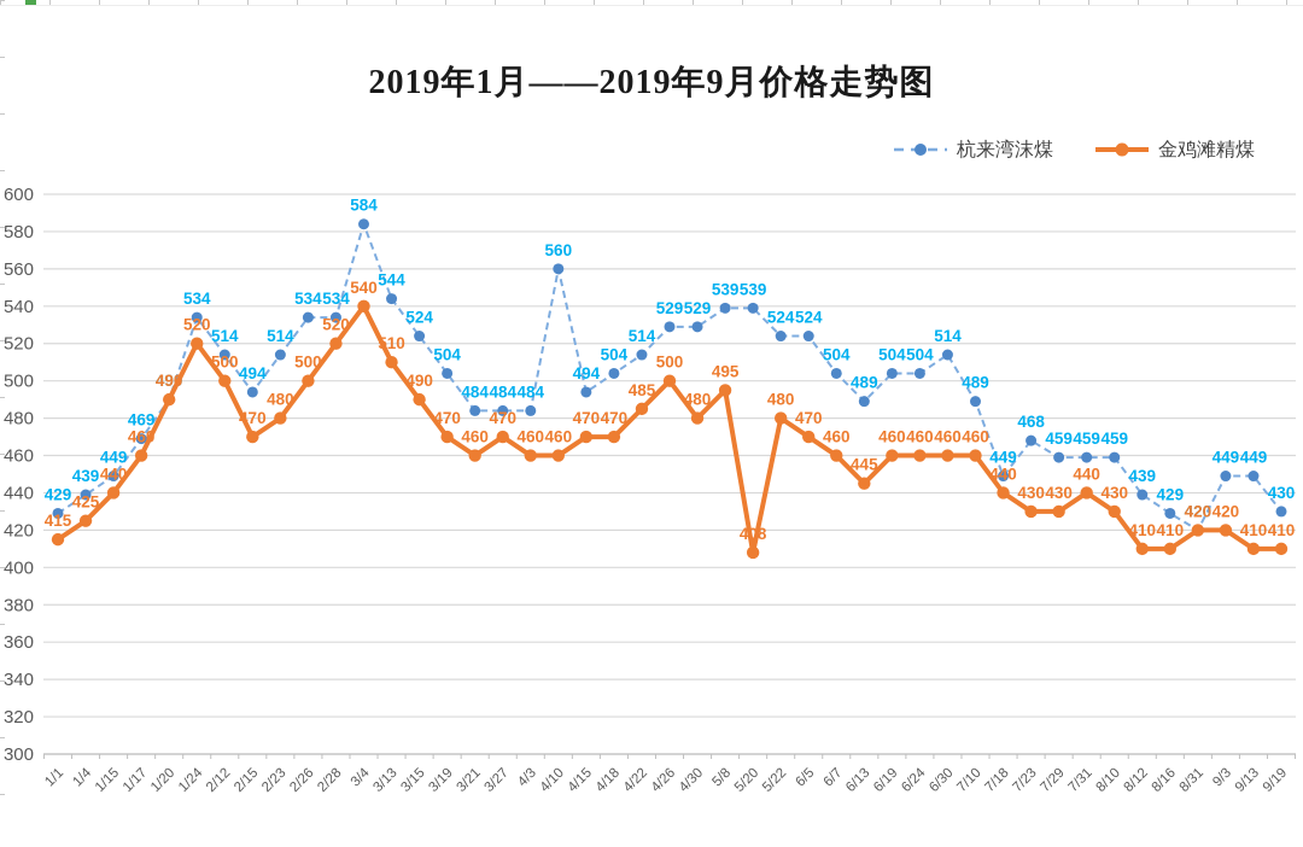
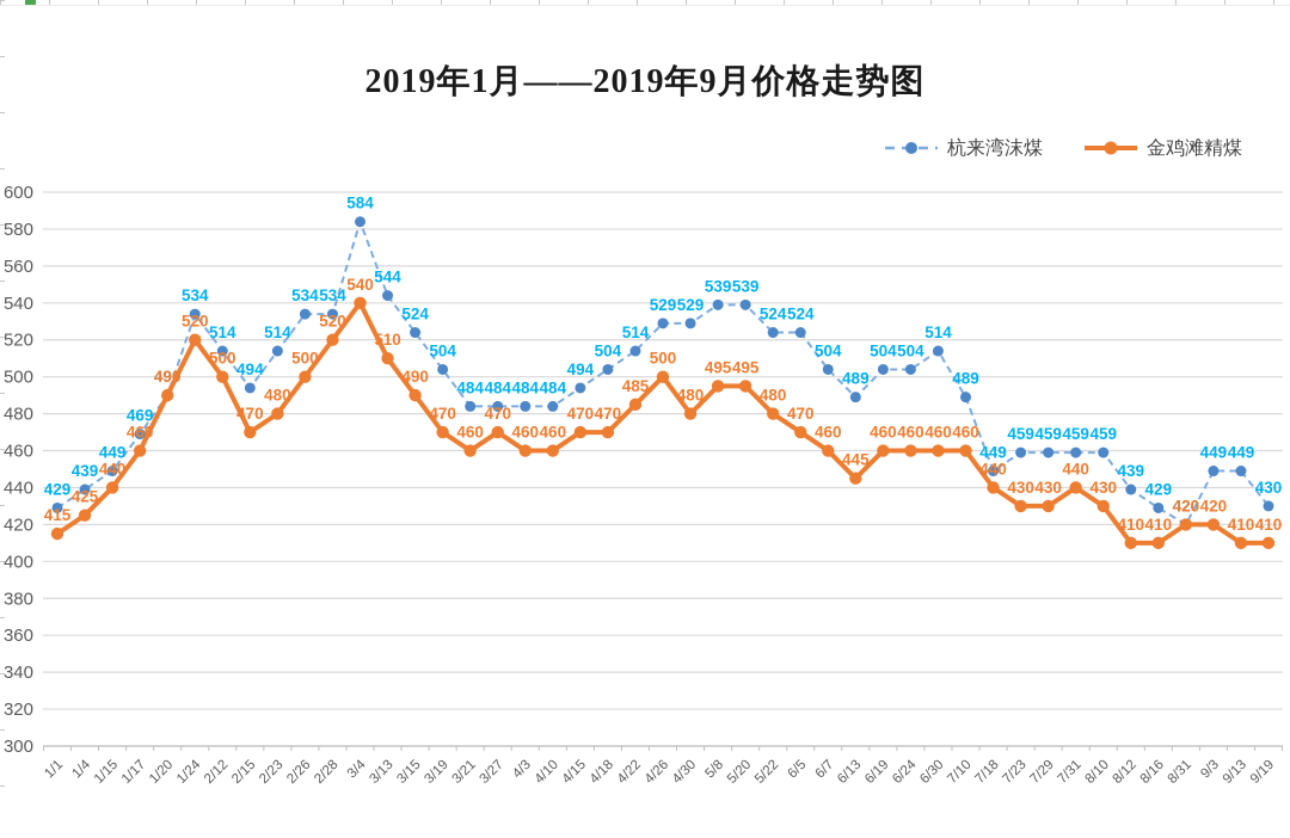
杭来湾沫煤/4/10: 560 -> 484
金鸡滩精煤/5/20: 408 -> 495
杭来湾沫煤/7/23: 468 -> 459
